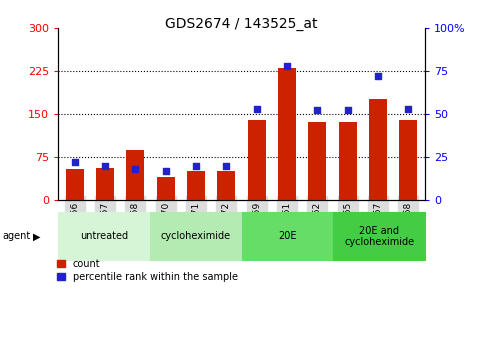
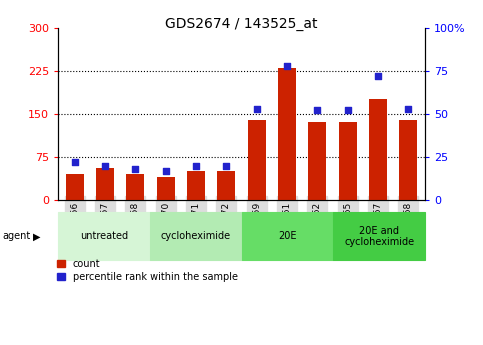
count/GSM67156: 54 -> 45
count/GSM67158: 88 -> 45
